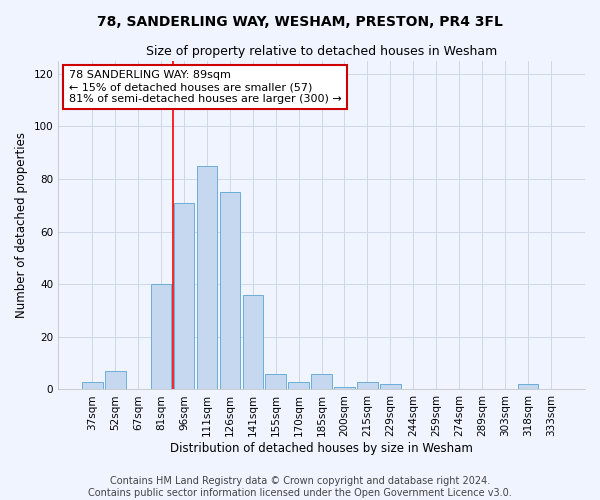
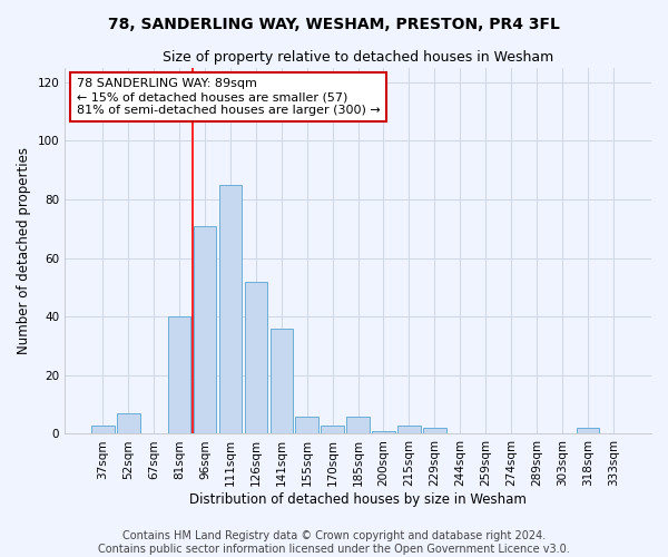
126sqm: 75 -> 52
